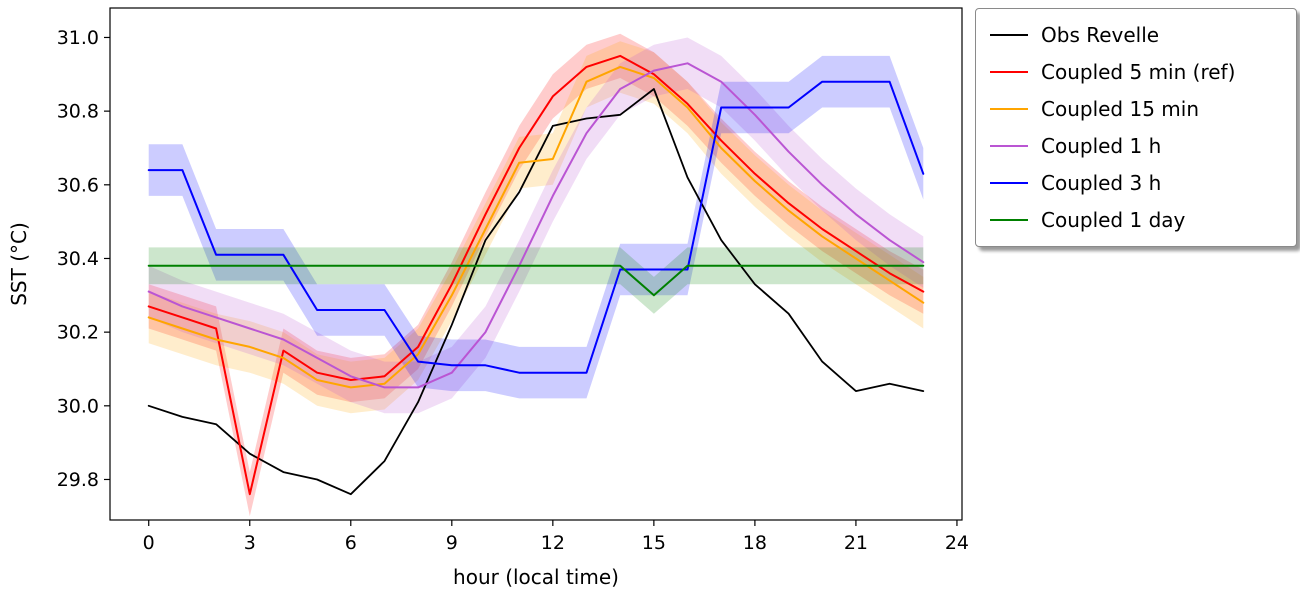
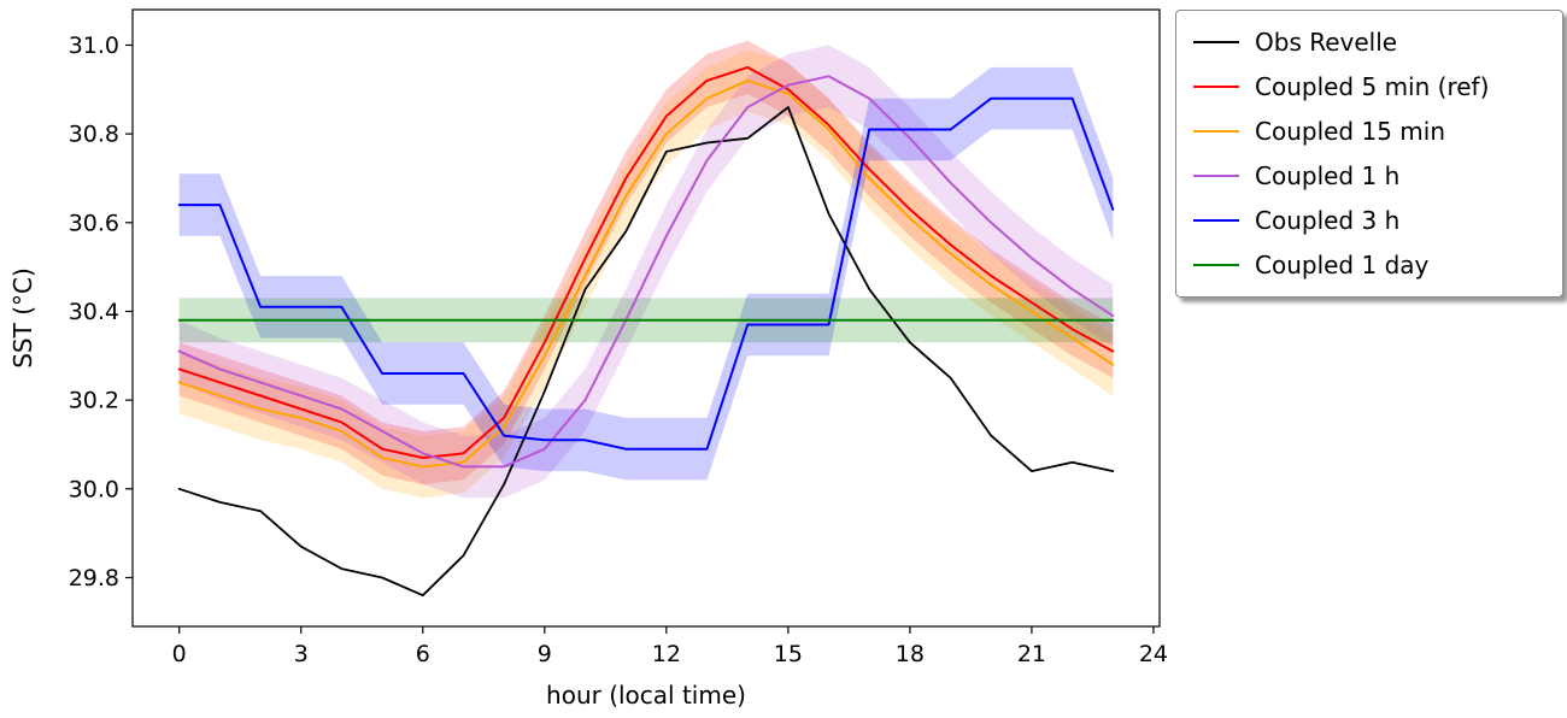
Coupled 5 min (ref)/3: 29.76 -> 30.18
Coupled 15 min/12: 30.67 -> 30.80
Coupled 1 day/15: 30.30 -> 30.38
